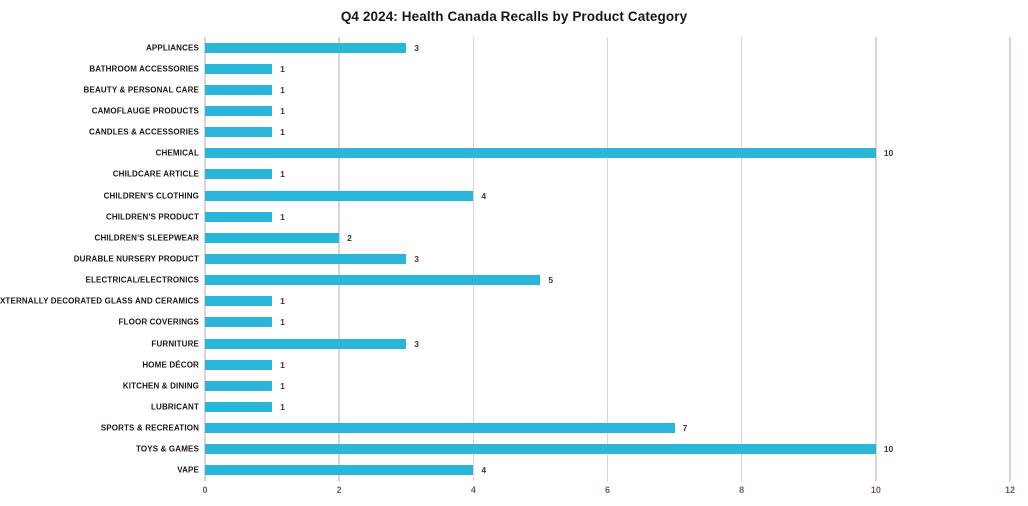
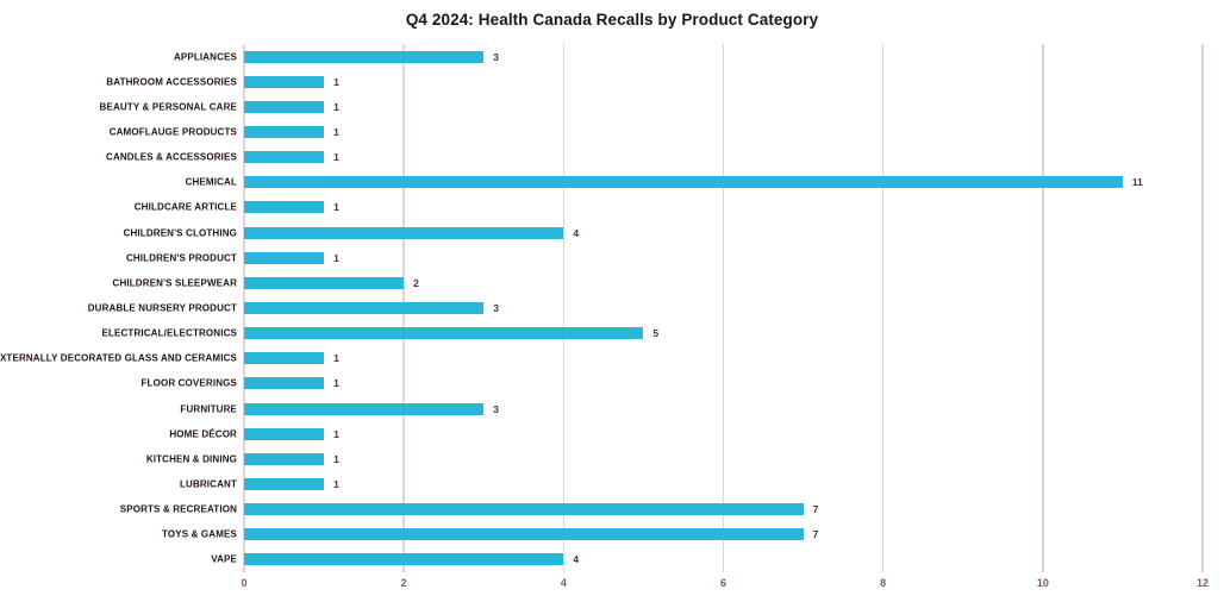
CHEMICAL: 10 -> 11
TOYS & GAMES: 10 -> 7
